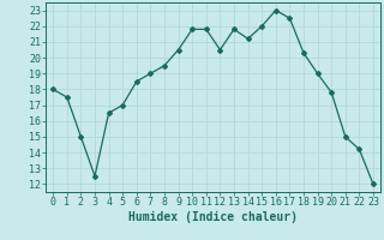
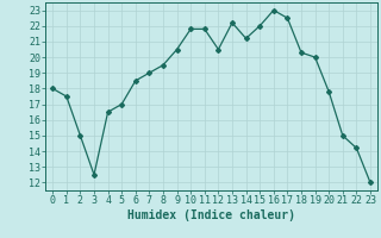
13: 21.8 -> 22.2
19: 19.0 -> 20.0
